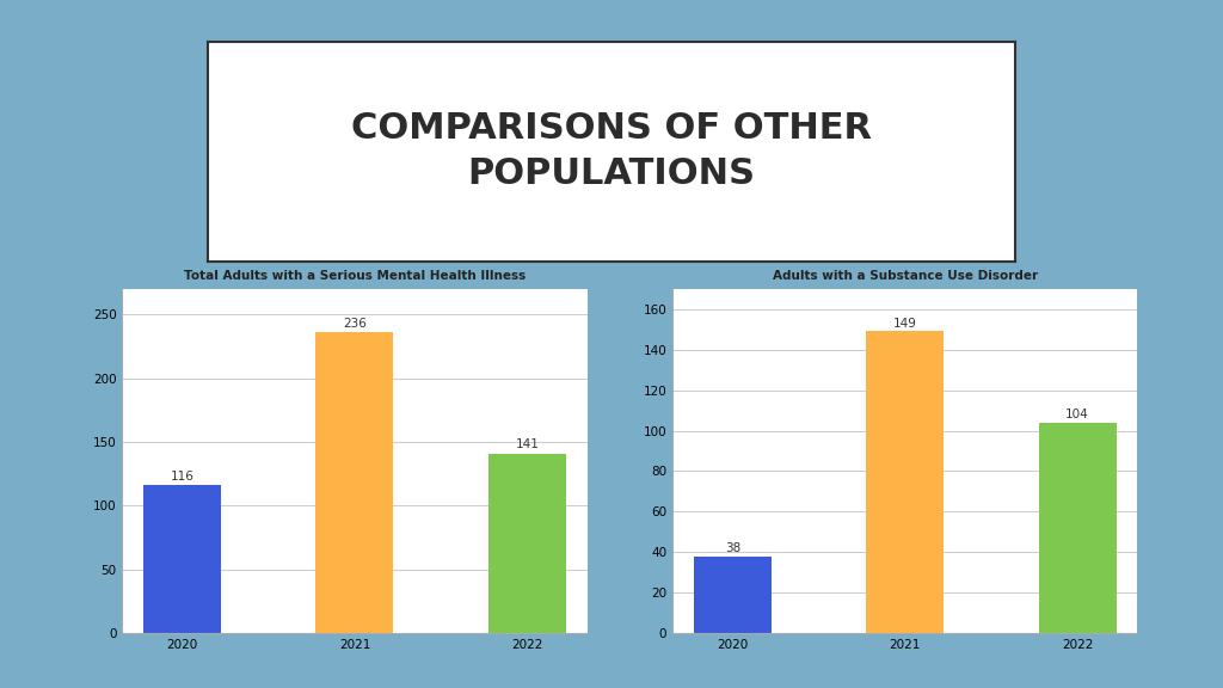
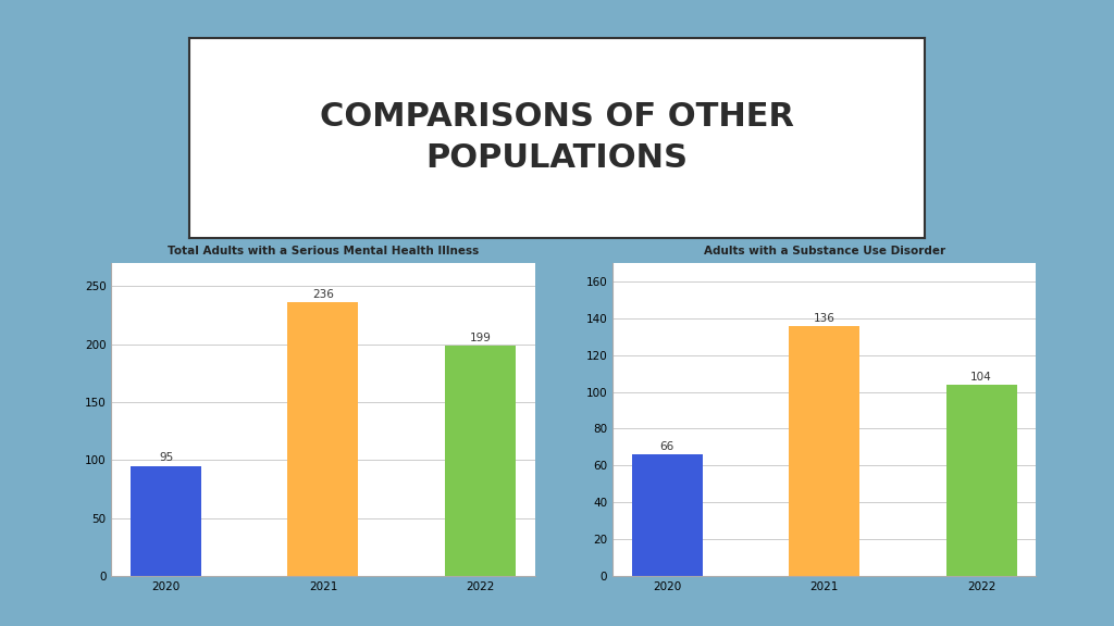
Total Adults with a Serious Mental Health Illness/2020: 116 -> 95
Total Adults with a Serious Mental Health Illness/2022: 141 -> 199
Adults with a Substance Use Disorder/2020: 38 -> 66
Adults with a Substance Use Disorder/2021: 149 -> 136
